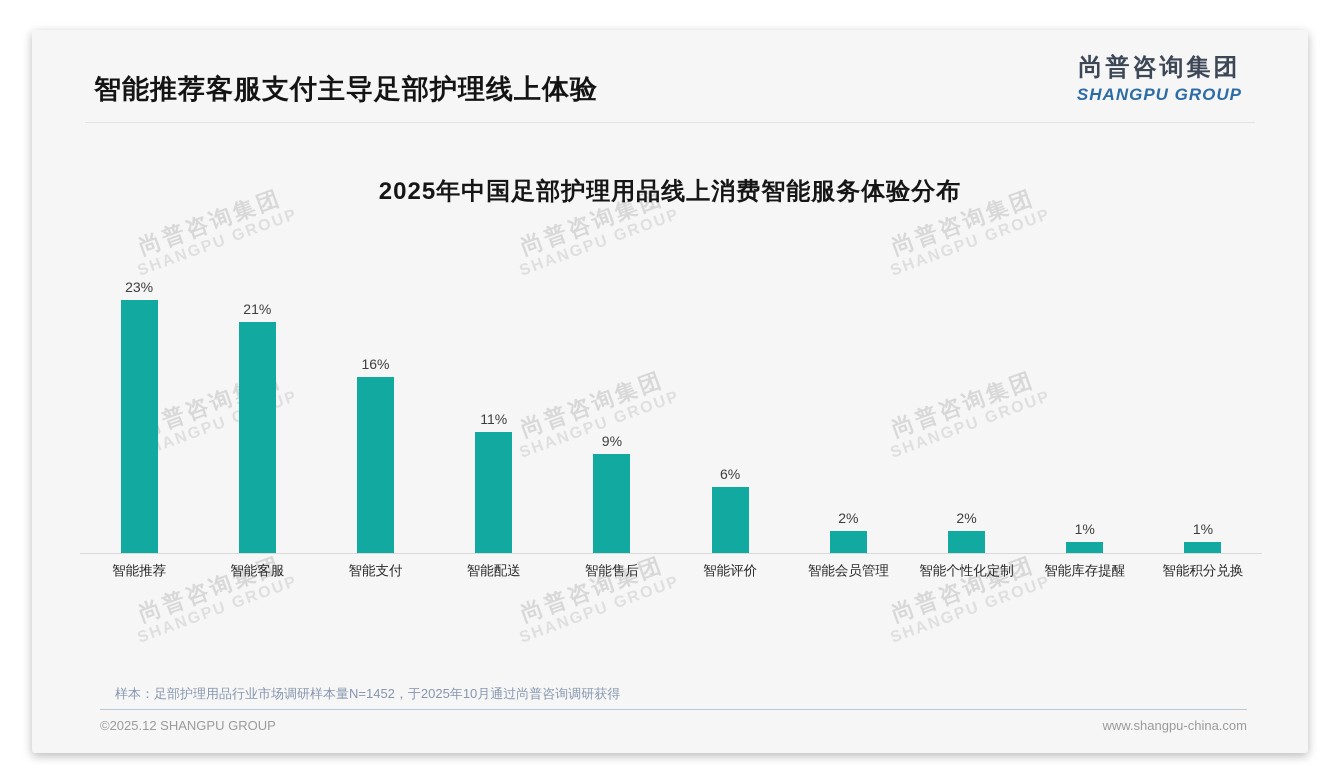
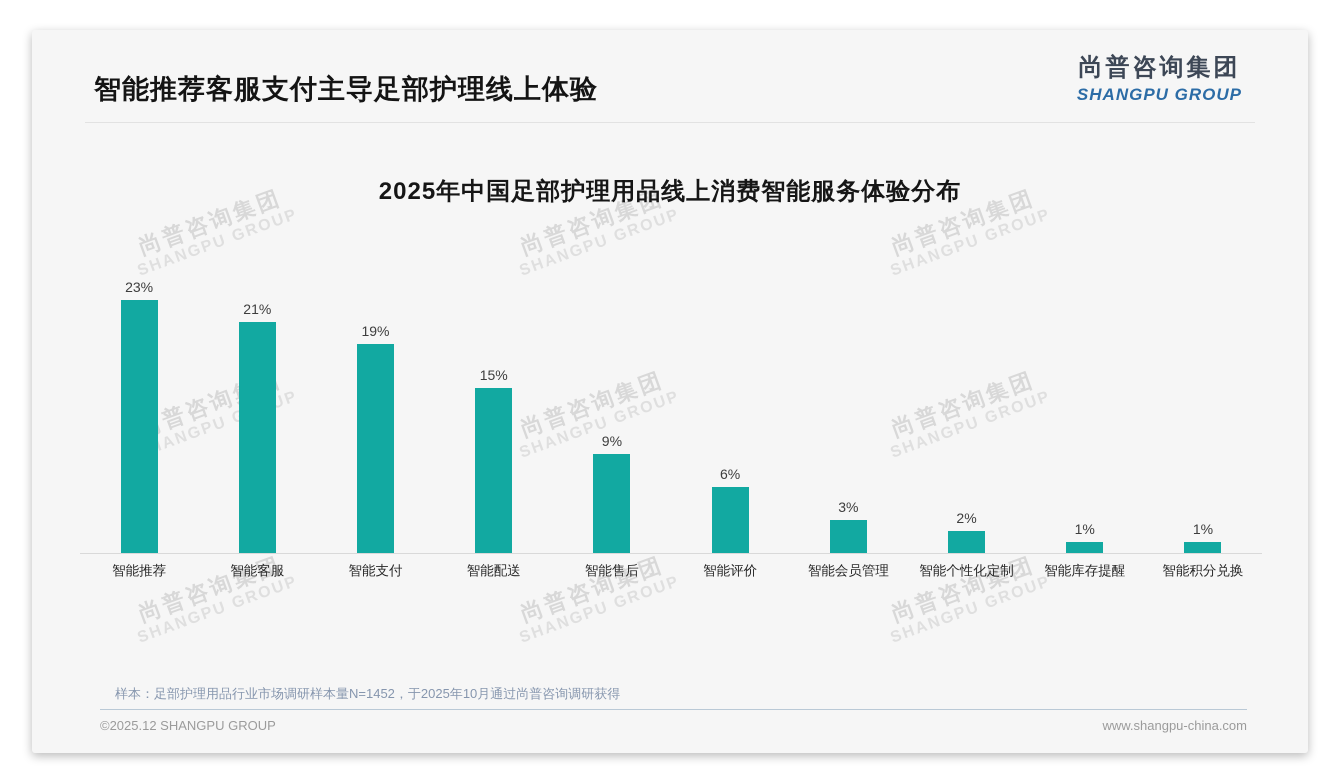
智能支付: 16% -> 19%
智能配送: 11% -> 15%
智能会员管理: 2% -> 3%
